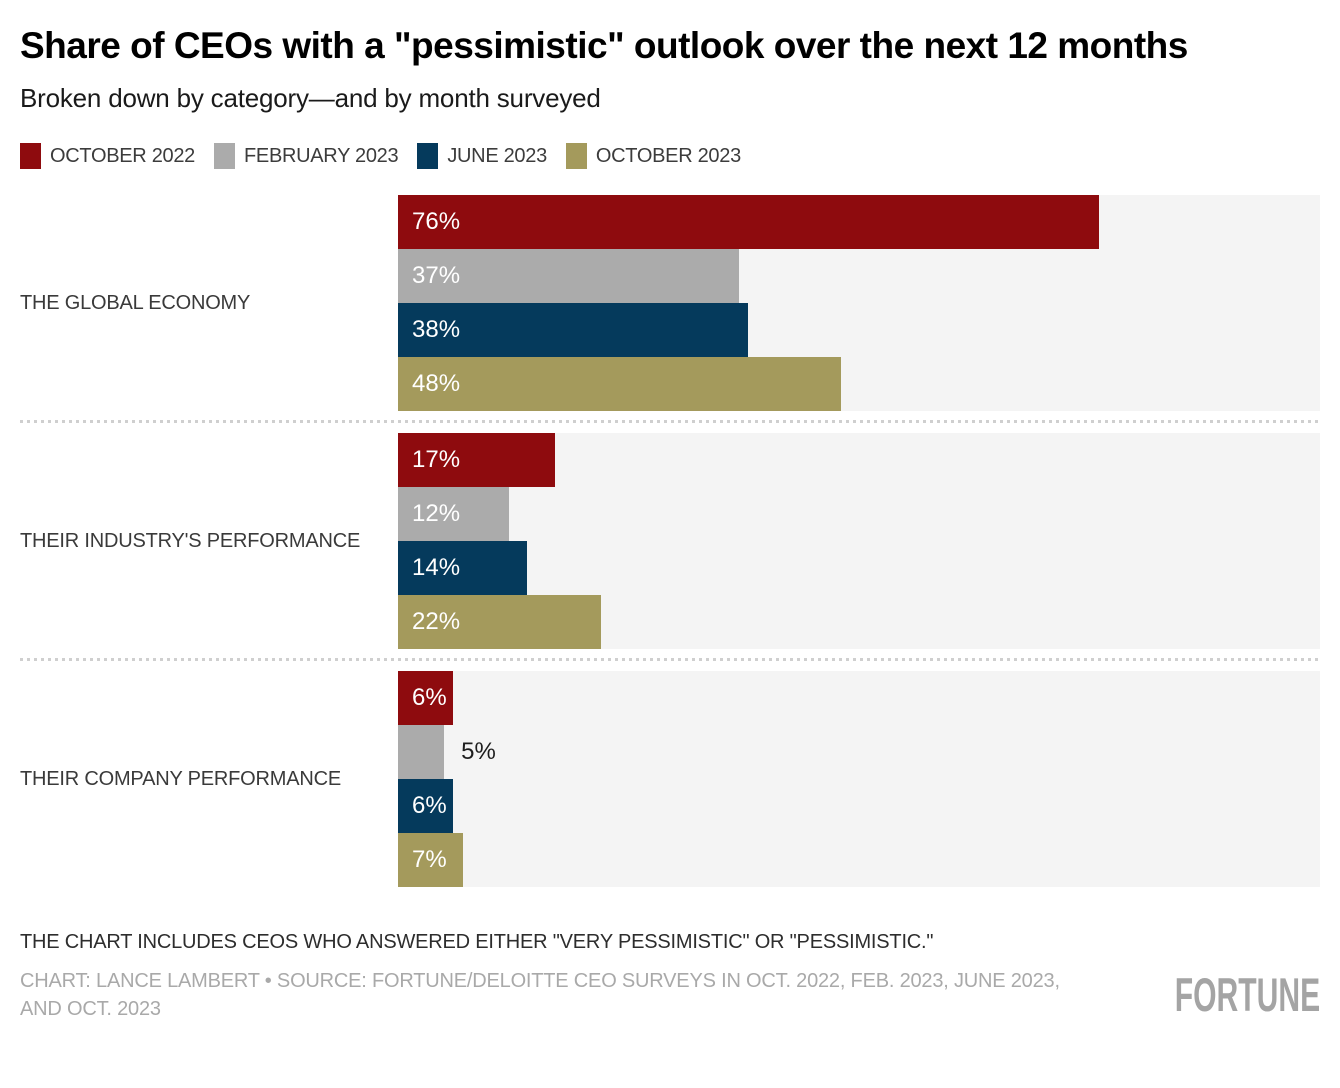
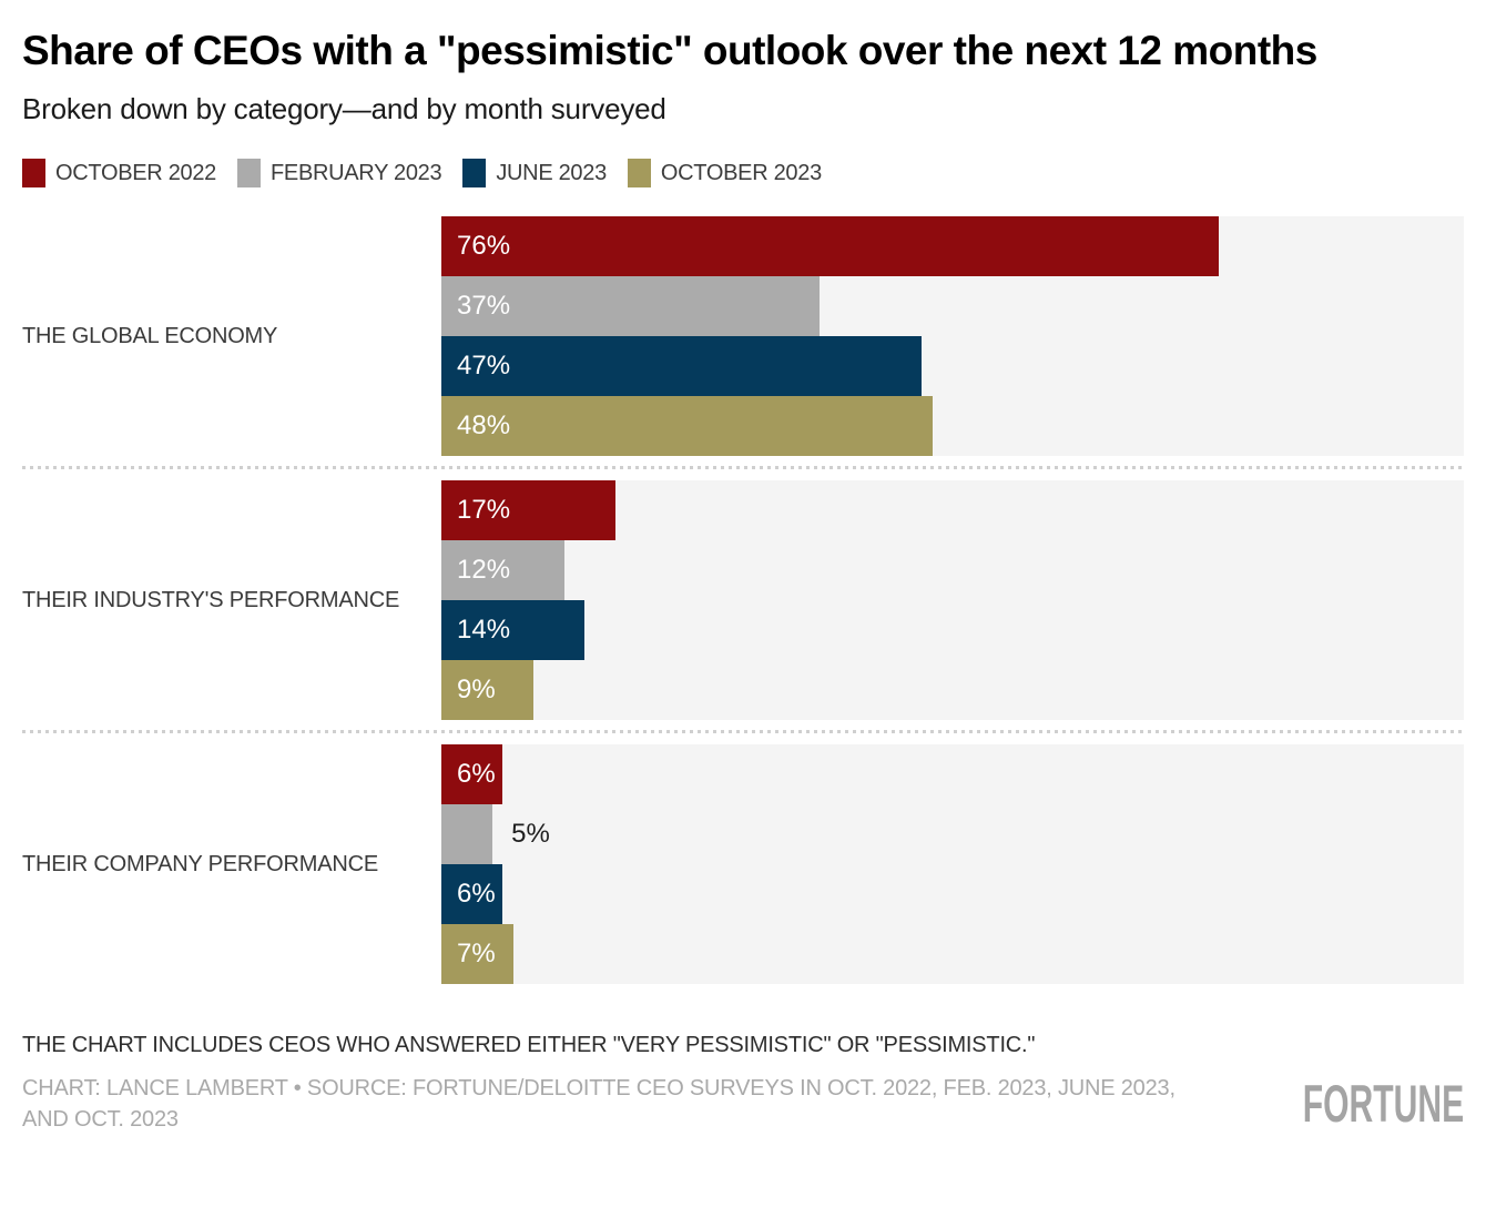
JUNE 2023/THE GLOBAL ECONOMY: 38% -> 47%
OCTOBER 2023/THEIR INDUSTRY'S PERFORMANCE: 22% -> 9%
